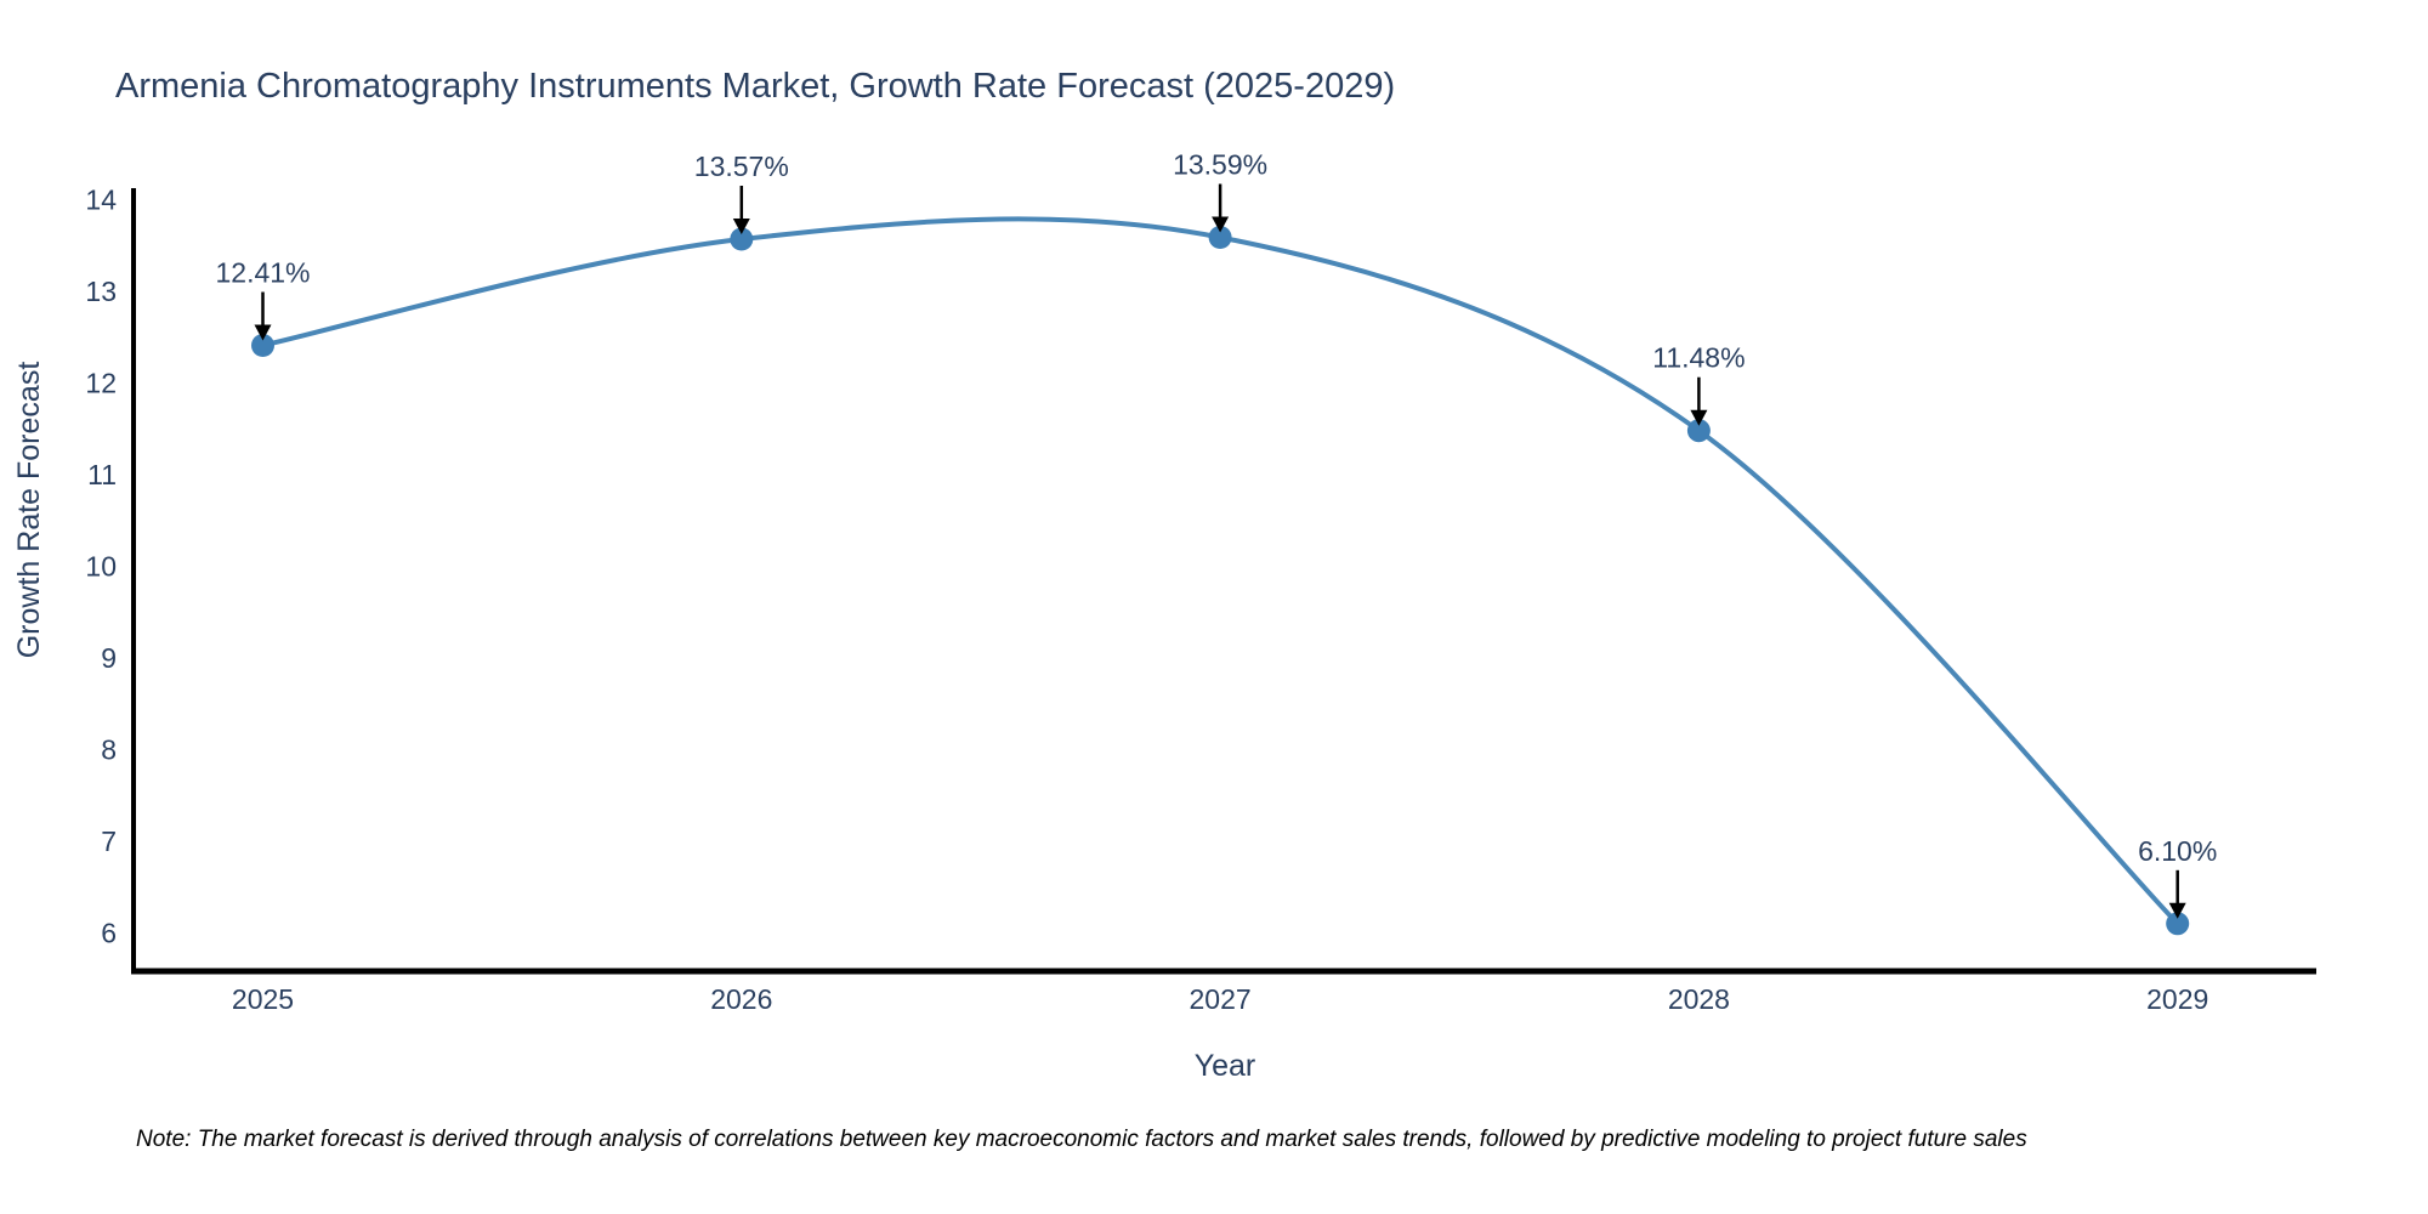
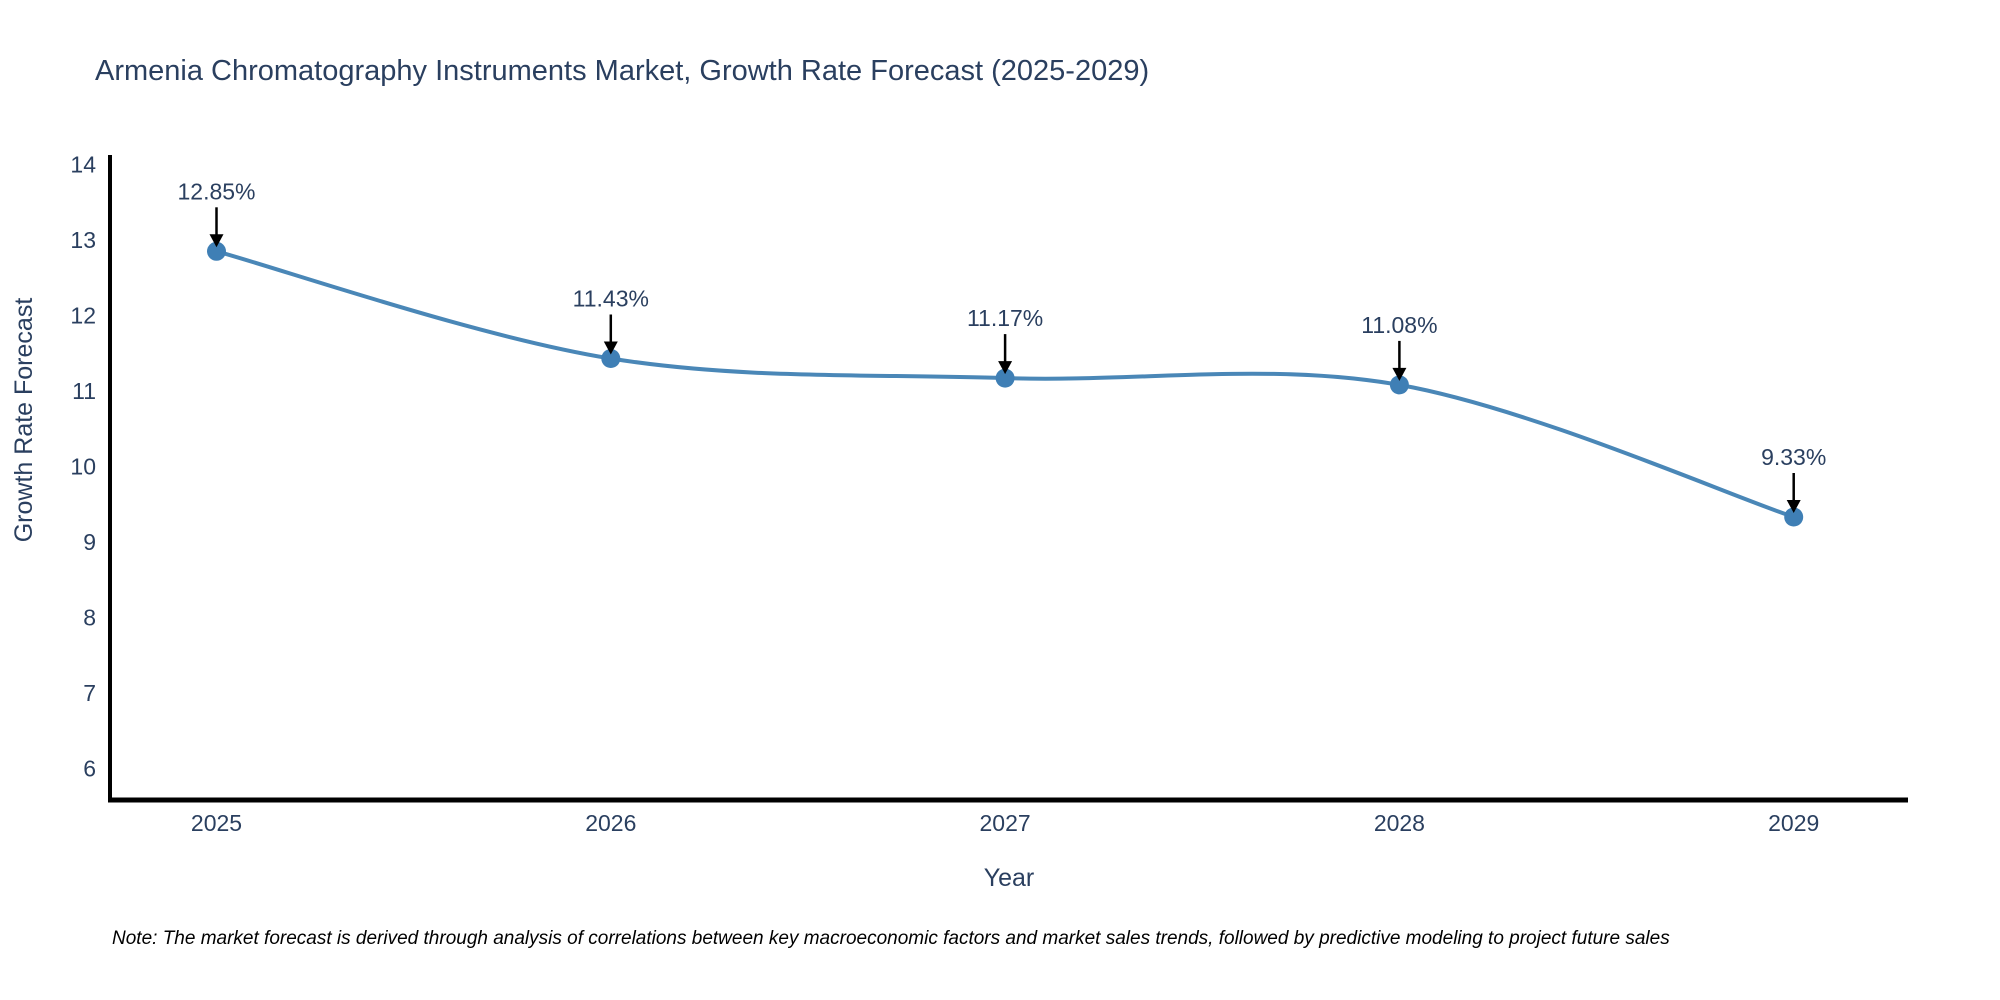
2025: 12.41% -> 12.85%
2026: 13.57% -> 11.43%
2027: 13.59% -> 11.17%
2028: 11.48% -> 11.08%
2029: 6.10% -> 9.33%
